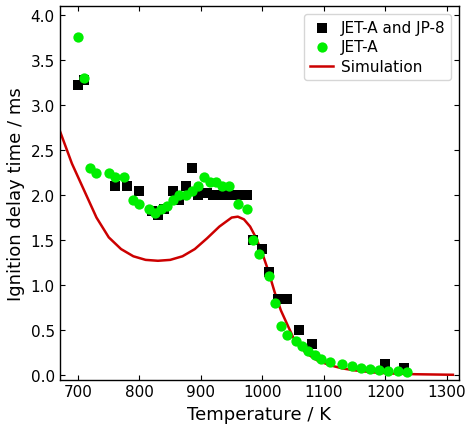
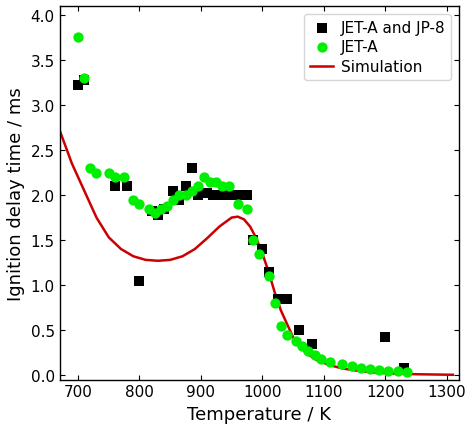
JET-A and JP-8/800: 2.05 -> 1.04
JET-A and JP-8/1200: 0.12 -> 0.42
